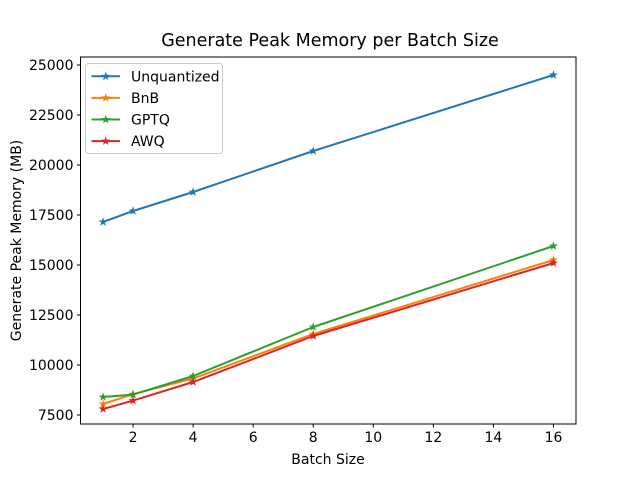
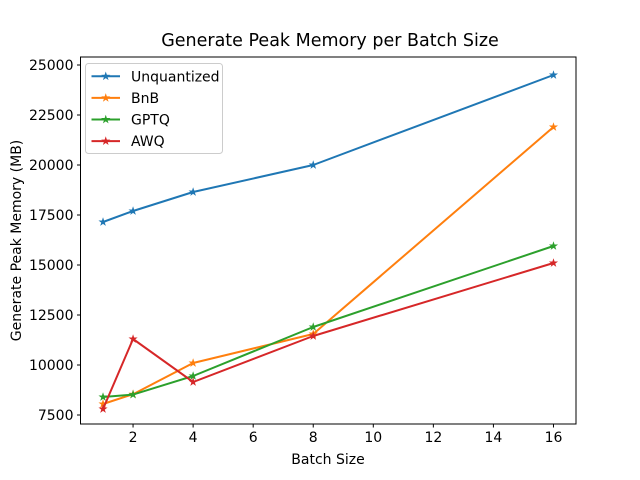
AWQ/2: 8200 -> 11300
BnB/4: 9300 -> 10100
Unquantized/8: 20700 -> 20000
BnB/16: 15200 -> 21900
